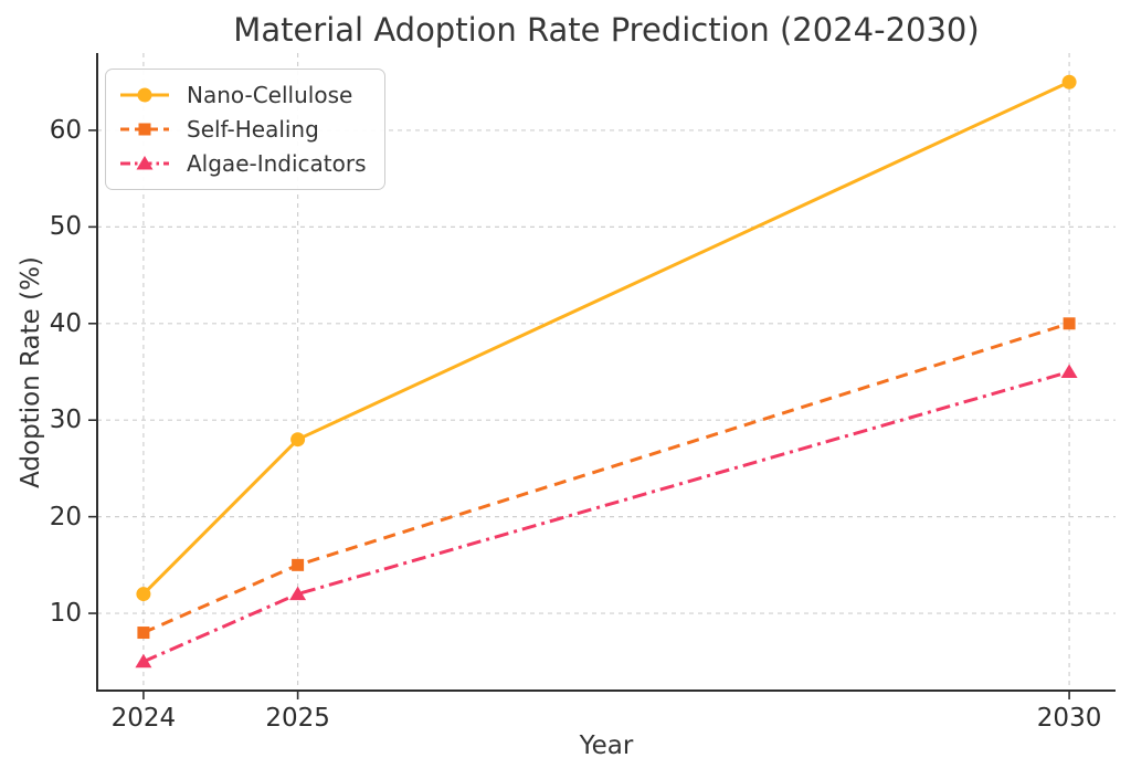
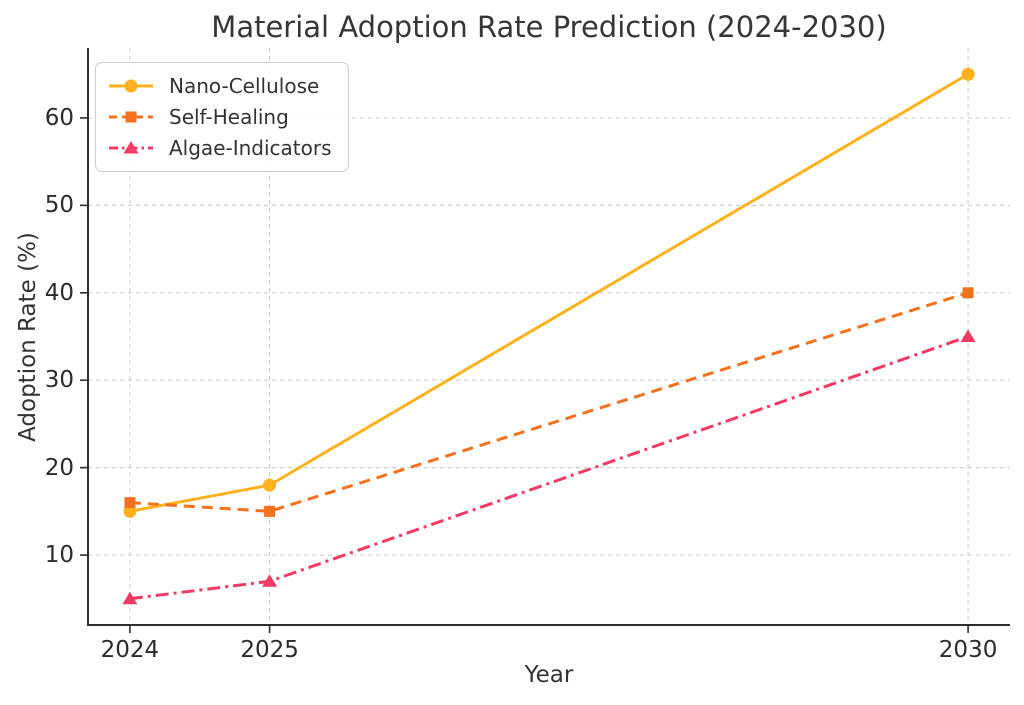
Nano-Cellulose/2024: 12 -> 15
Self-Healing/2024: 8 -> 16
Nano-Cellulose/2025: 28 -> 18
Algae-Indicators/2025: 12 -> 7
